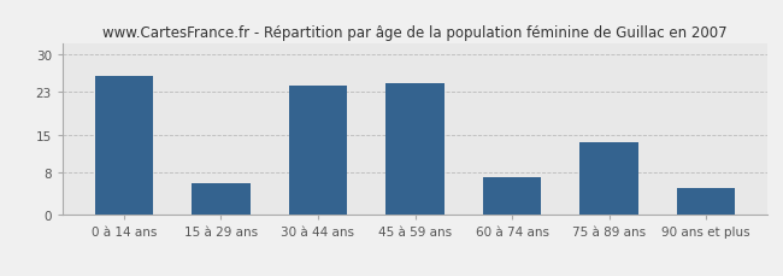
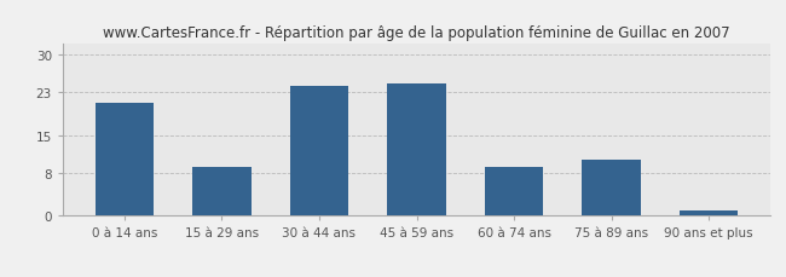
0 à 14 ans: 26.0 -> 21.0
15 à 29 ans: 6.0 -> 9.0
60 à 74 ans: 7.0 -> 9.0
75 à 89 ans: 13.5 -> 10.5
90 ans et plus: 5.0 -> 1.0
